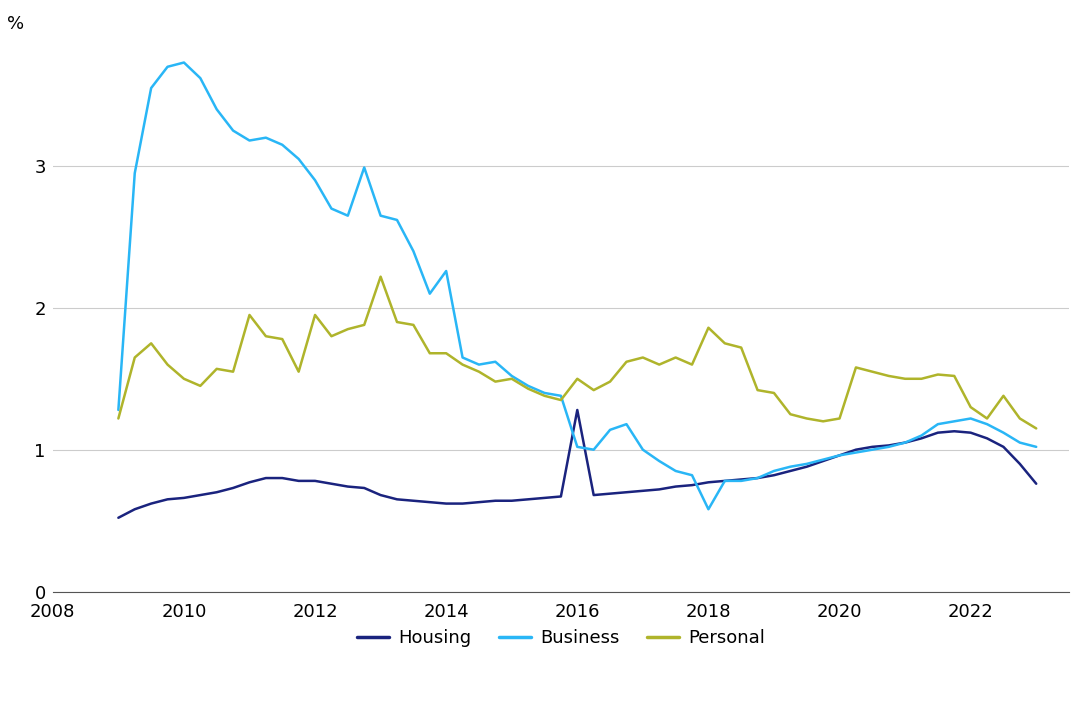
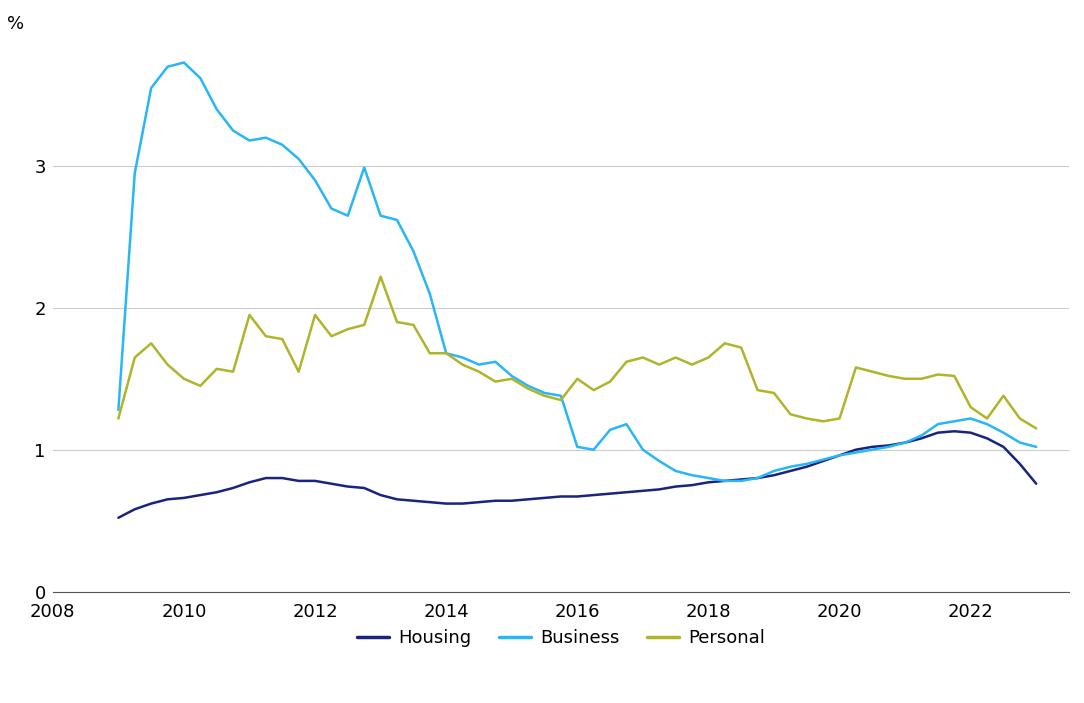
Business/2014: 2.26 -> 1.68
Housing/2016: 1.28 -> 0.67
Business/2018: 0.58 -> 0.80
Personal/2018: 1.86 -> 1.65
